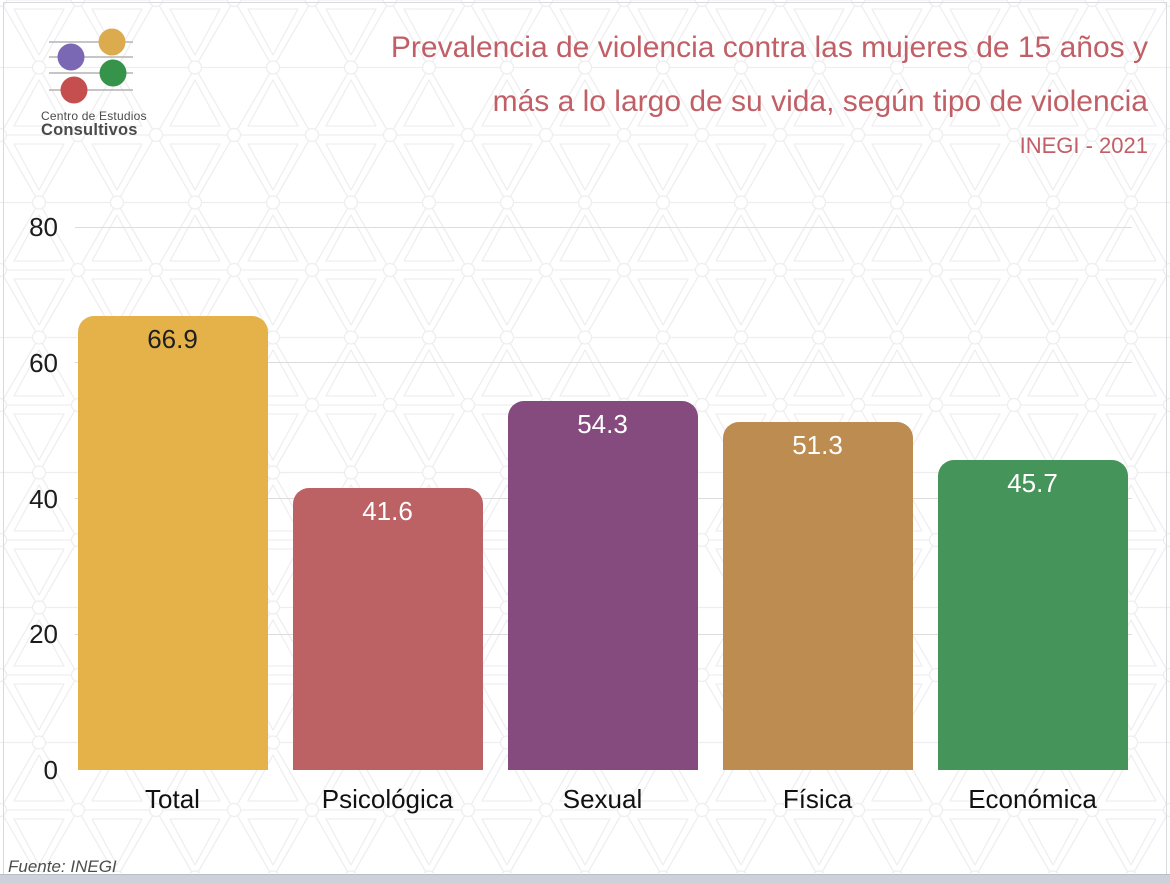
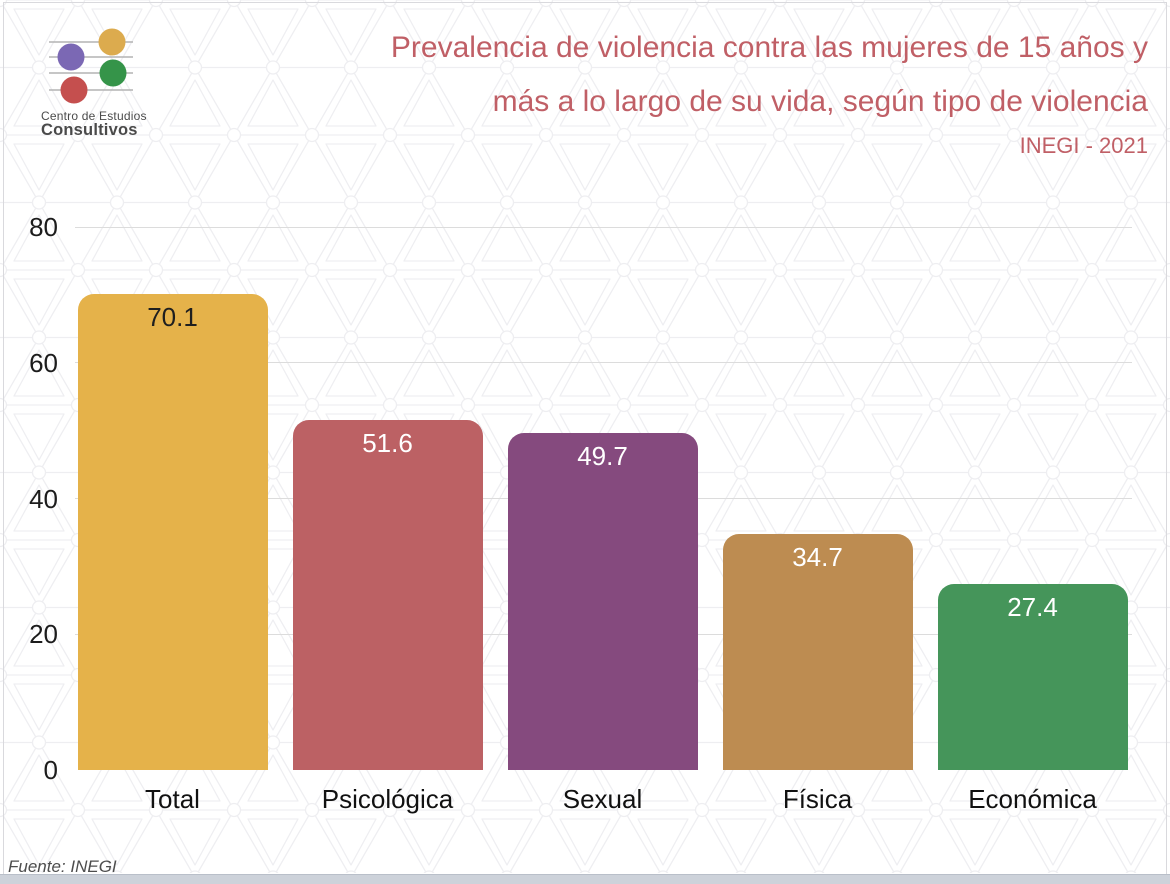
Total: 66.9 -> 70.1
Psicológica: 41.6 -> 51.6
Sexual: 54.3 -> 49.7
Física: 51.3 -> 34.7
Económica: 45.7 -> 27.4
